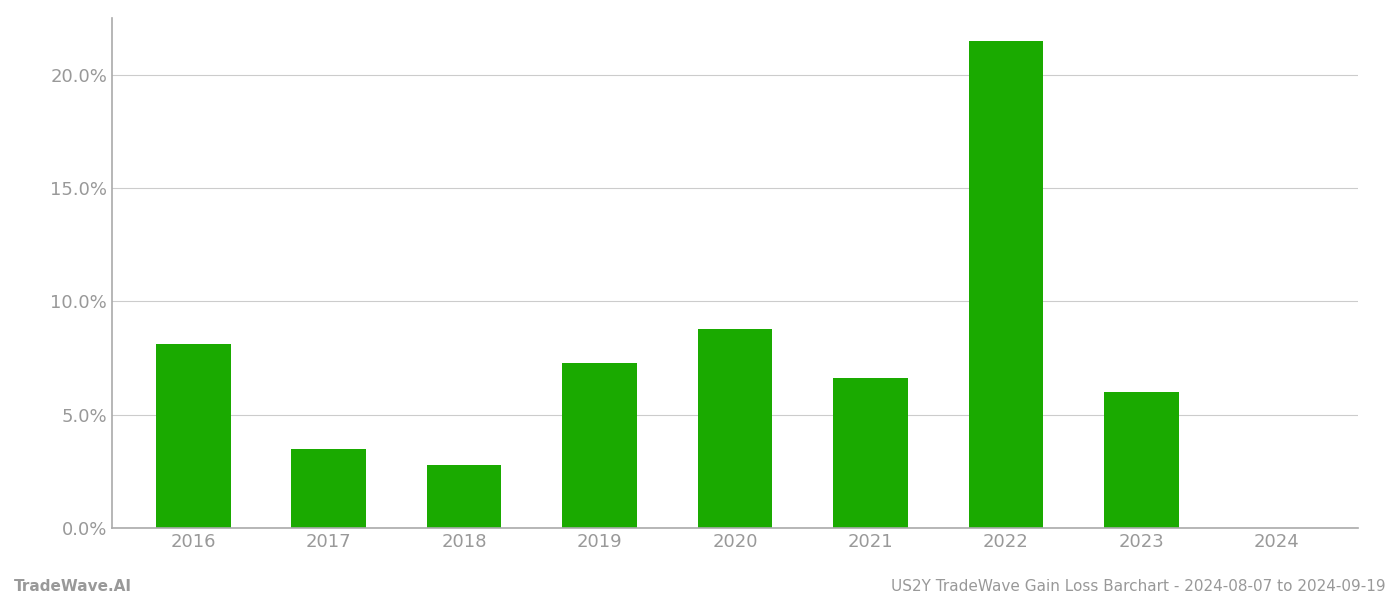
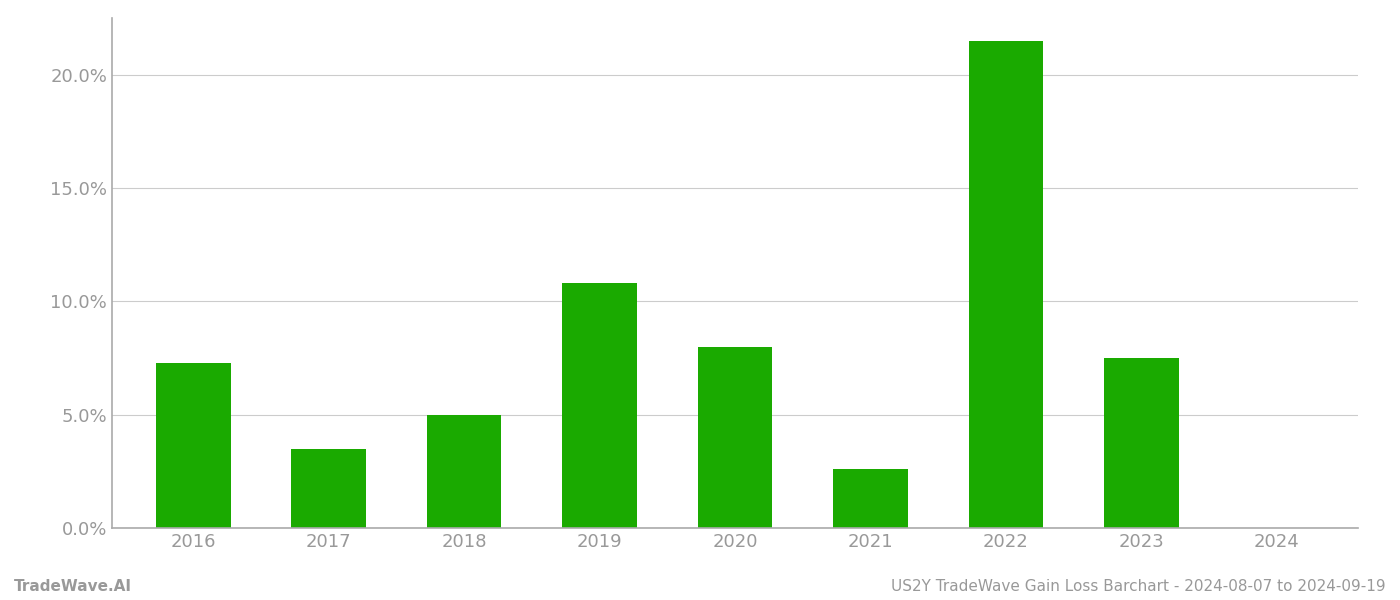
2016: 8.1% -> 7.3%
2018: 2.8% -> 5.0%
2019: 7.3% -> 10.8%
2020: 8.8% -> 8.0%
2021: 6.6% -> 2.6%
2023: 6.0% -> 7.5%
